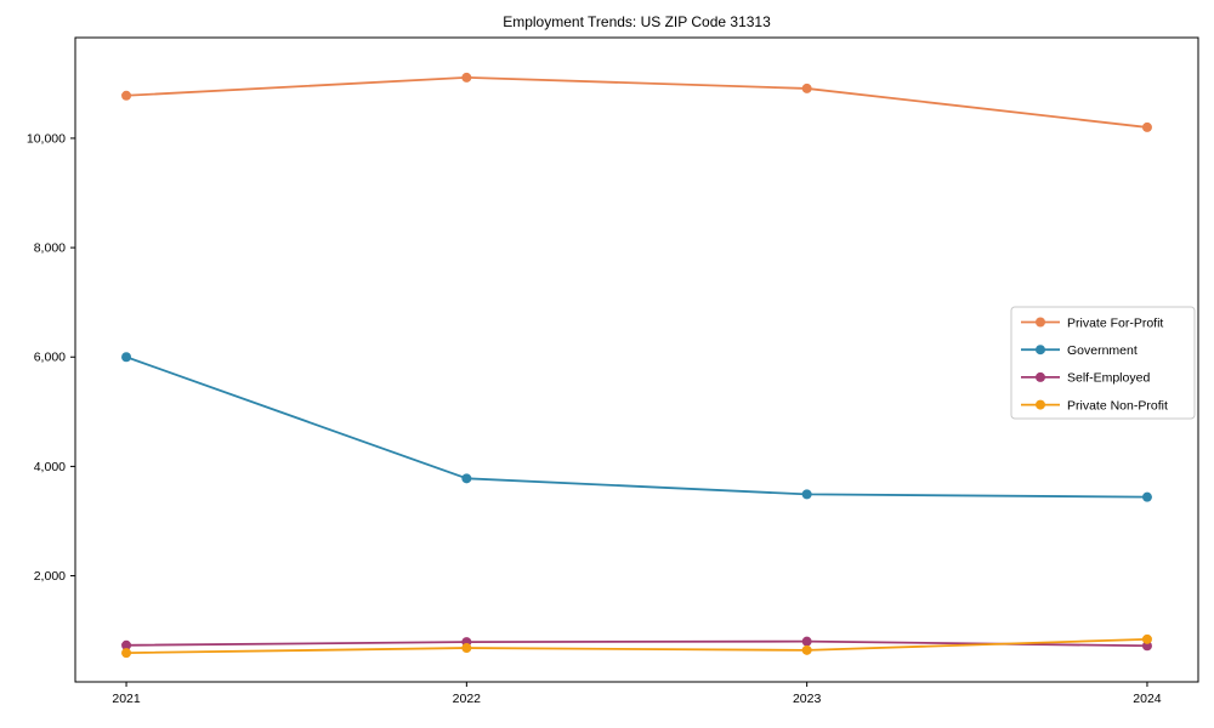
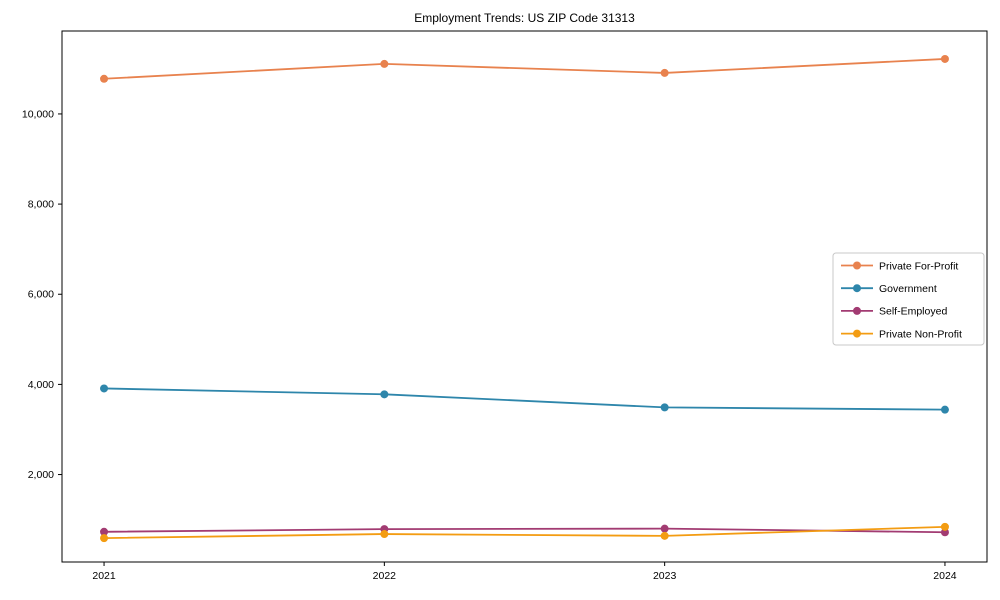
Government/2021: 6000 -> 3900
Private For-Profit/2024: 10200 -> 11200
